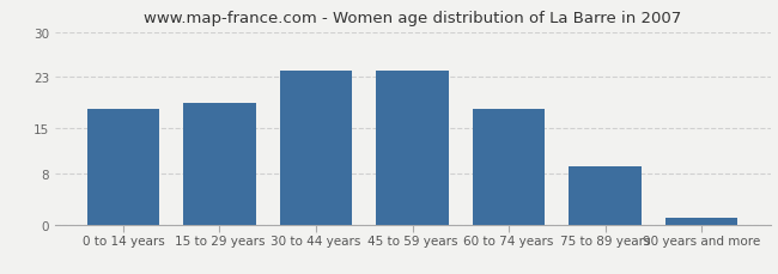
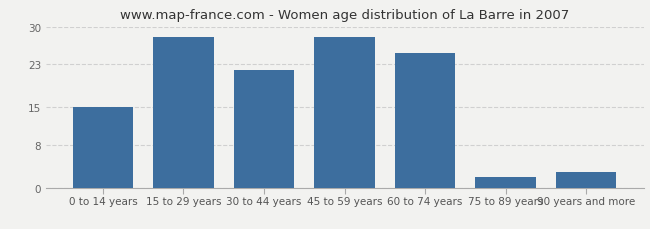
0 to 14 years: 18 -> 15
15 to 29 years: 19 -> 28
30 to 44 years: 24 -> 22
45 to 59 years: 24 -> 28
60 to 74 years: 18 -> 25
75 to 89 years: 9 -> 2
90 years and more: 1 -> 3
